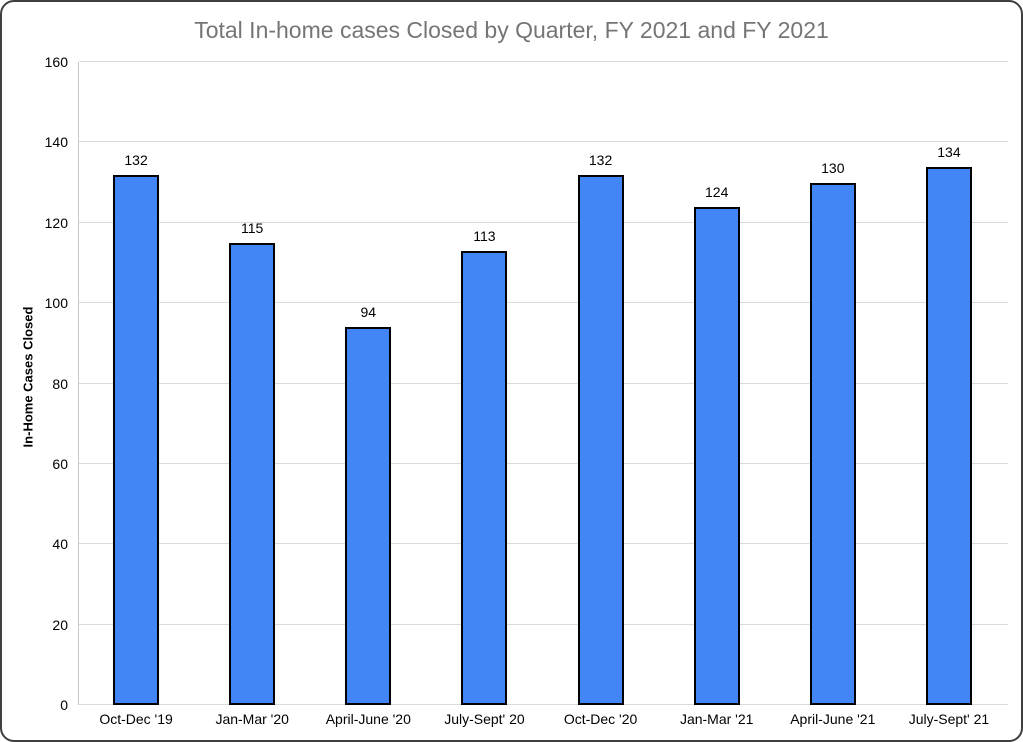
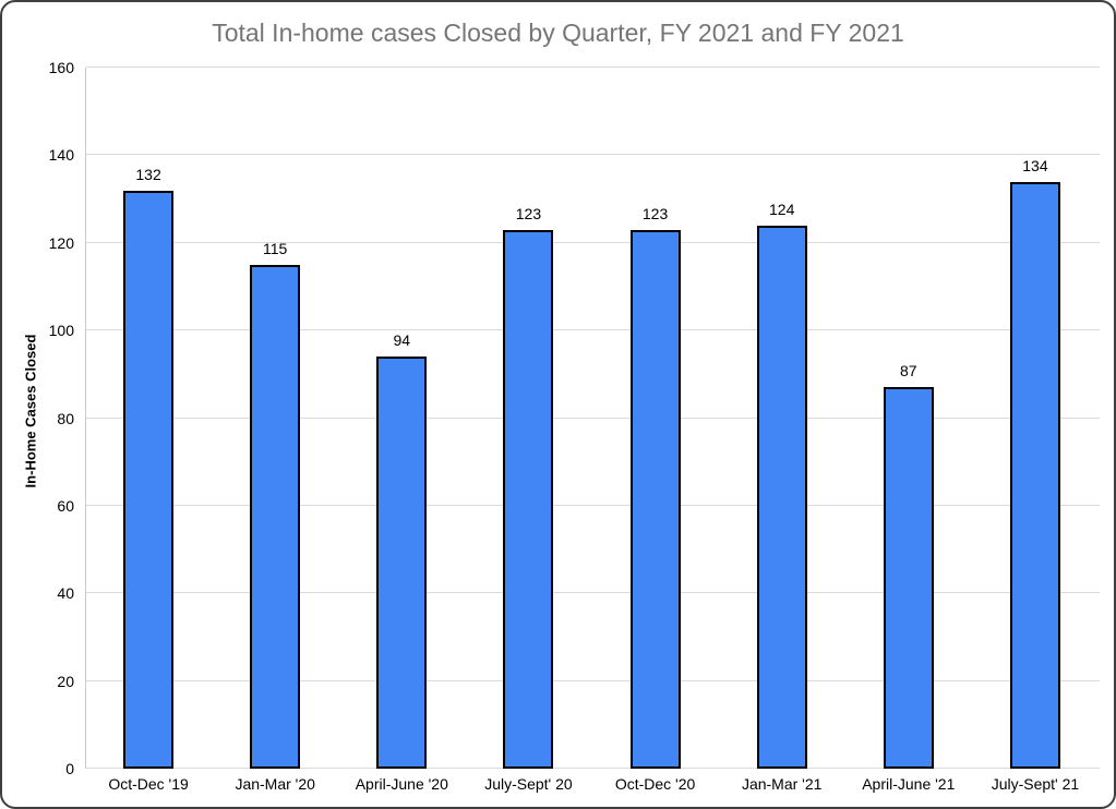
July-Sept' 20: 113 -> 123
Oct-Dec '20: 132 -> 123
April-June '21: 130 -> 87
